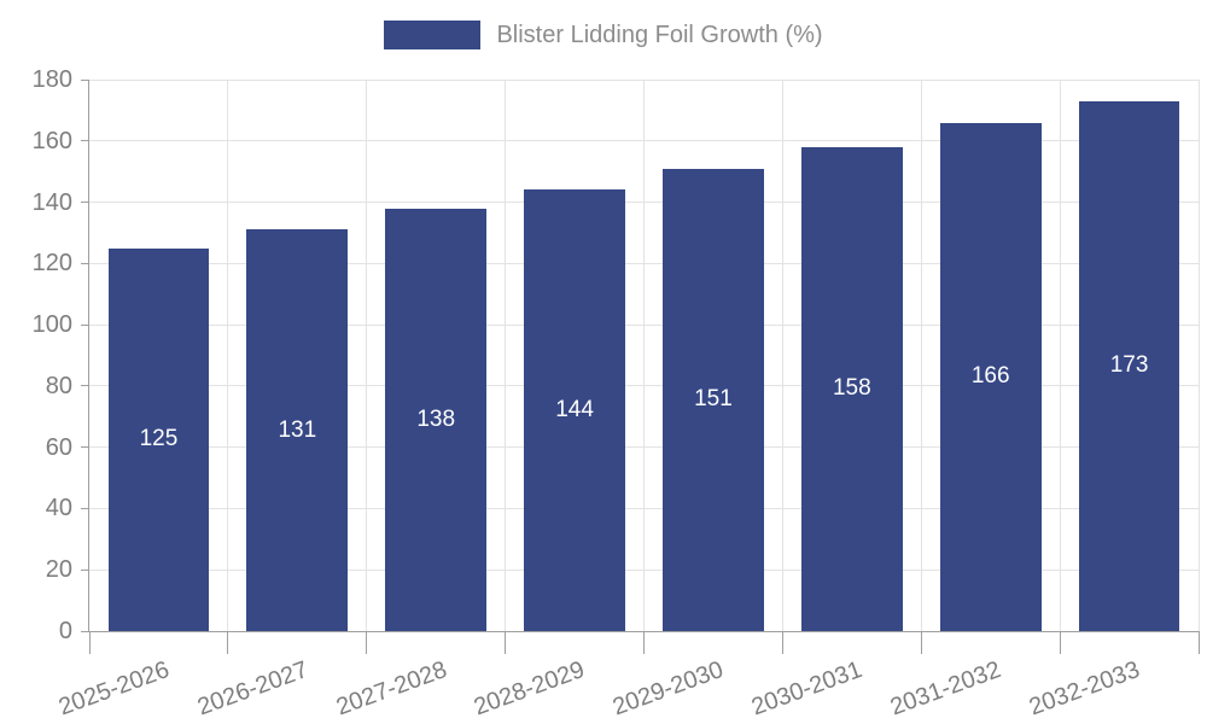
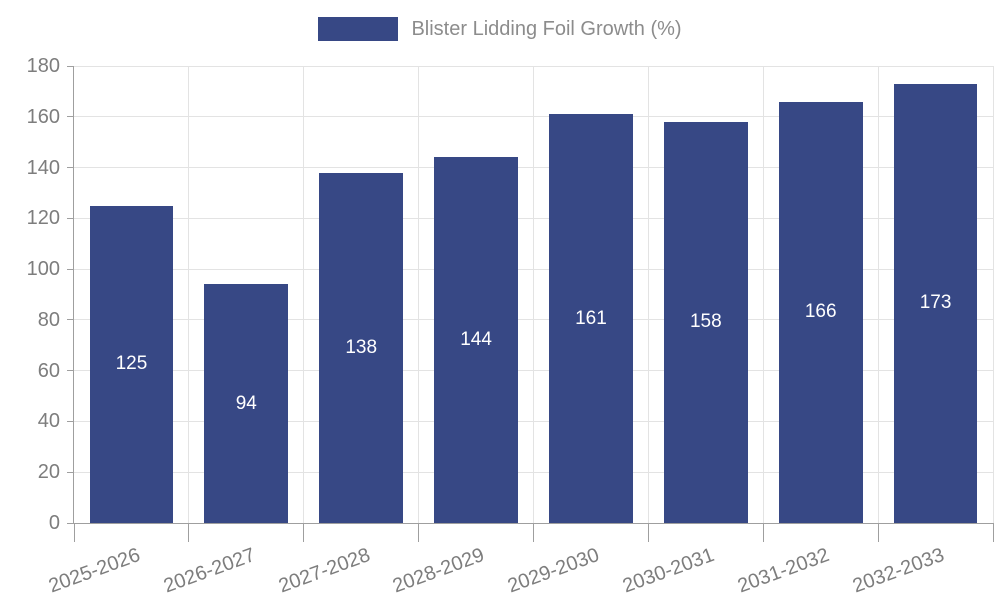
2026-2027: 131 -> 94
2029-2030: 151 -> 161
